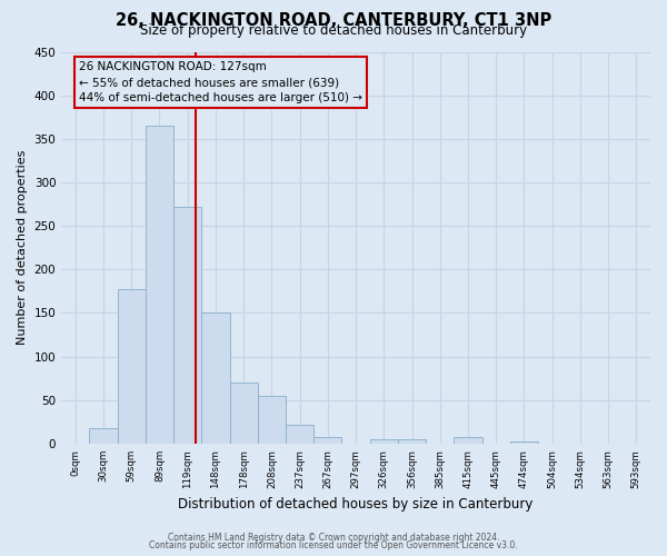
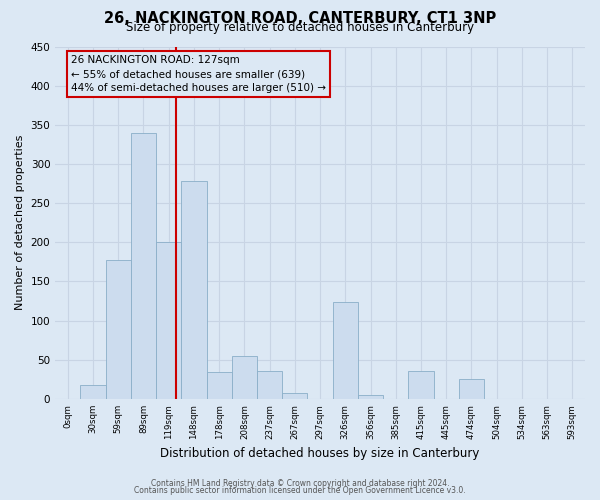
89sqm: 365 -> 340
119sqm: 272 -> 200
148sqm: 150 -> 278
178sqm: 70 -> 34
237sqm: 22 -> 36
326sqm: 5 -> 124
415sqm: 8 -> 36
474sqm: 2 -> 26
